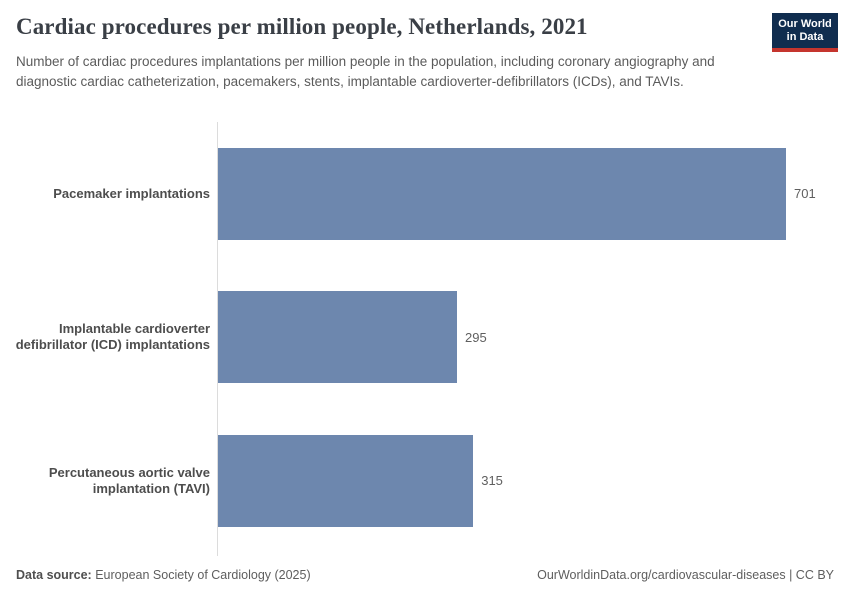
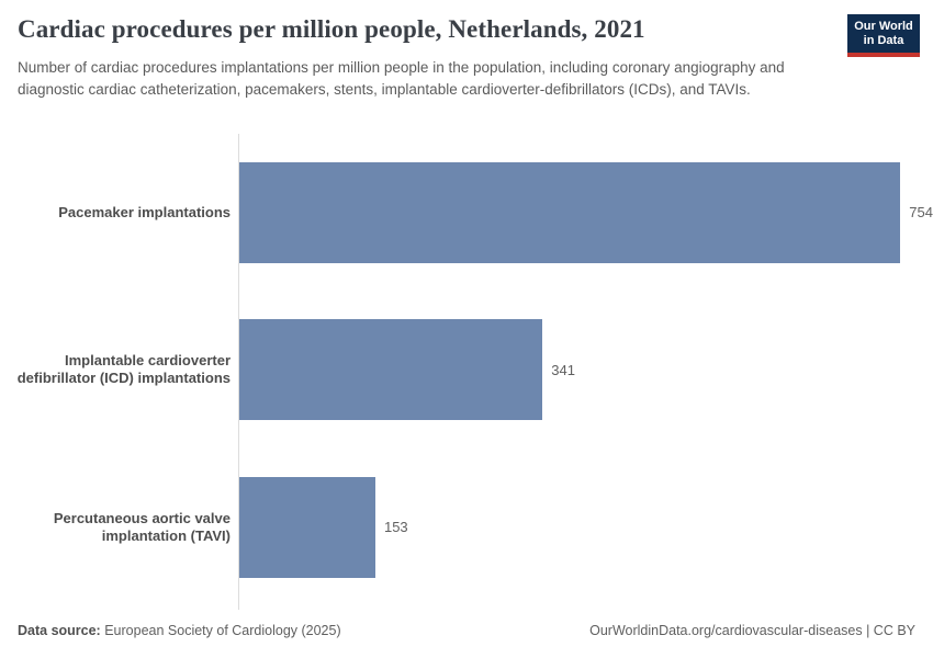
Pacemaker implantations: 701 -> 754
Implantable cardioverter defibrillator (ICD) implantations: 295 -> 341
Percutaneous aortic valve implantation (TAVI): 315 -> 153
